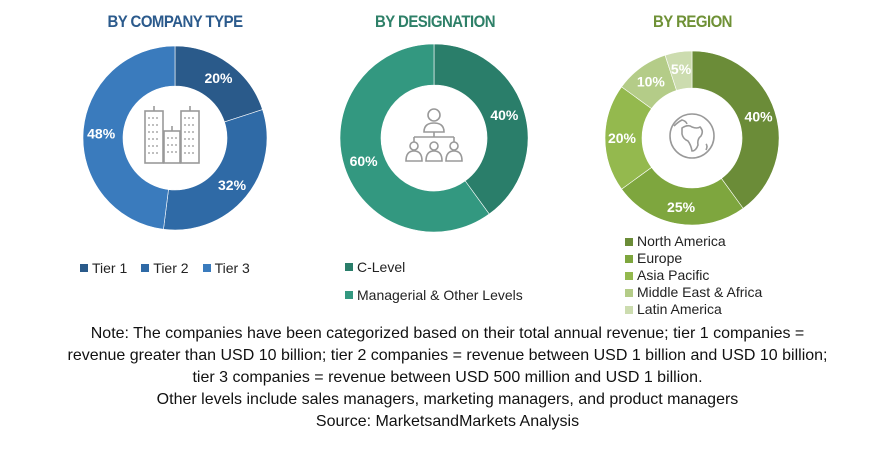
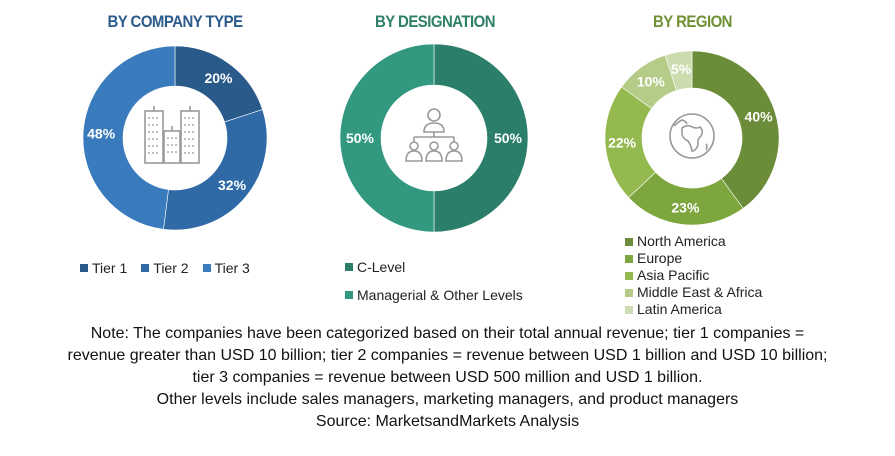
BY DESIGNATION/C-Level: 40% -> 50%
BY DESIGNATION/Managerial & Other Levels: 60% -> 50%
BY REGION/Europe: 25% -> 23%
BY REGION/Asia Pacific: 20% -> 22%
